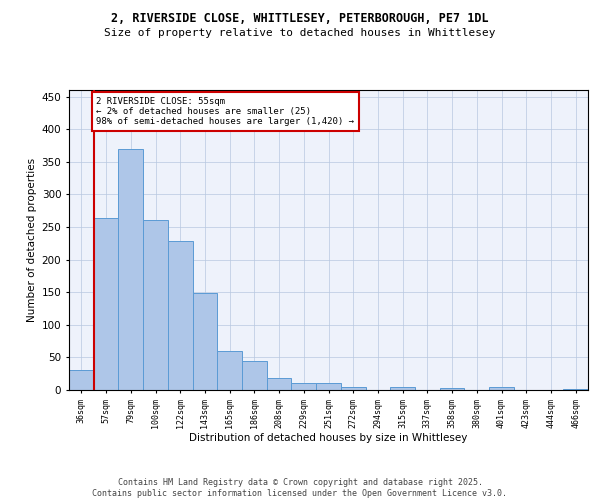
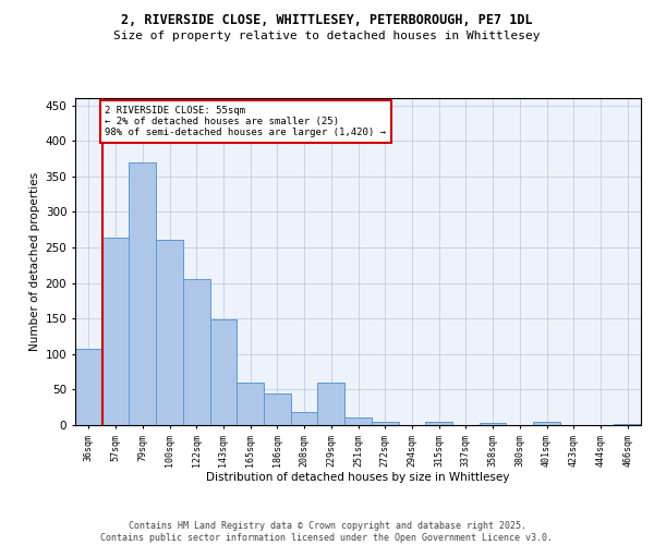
36sqm: 30 -> 108
122sqm: 229 -> 206
229sqm: 11 -> 60
